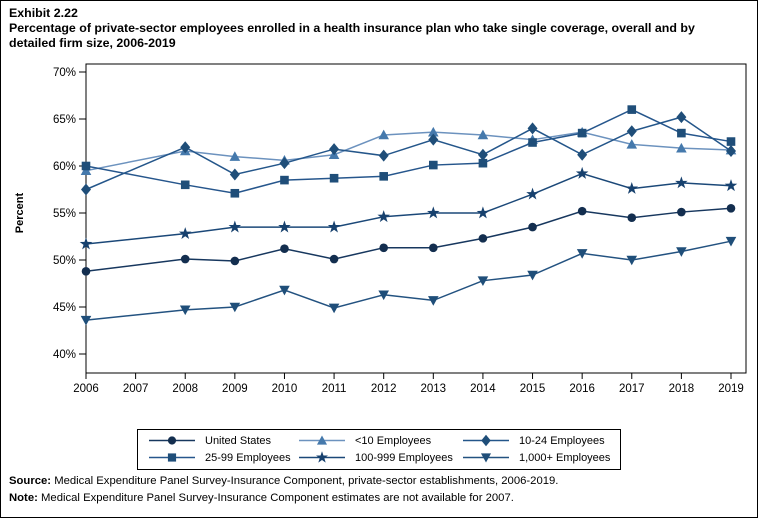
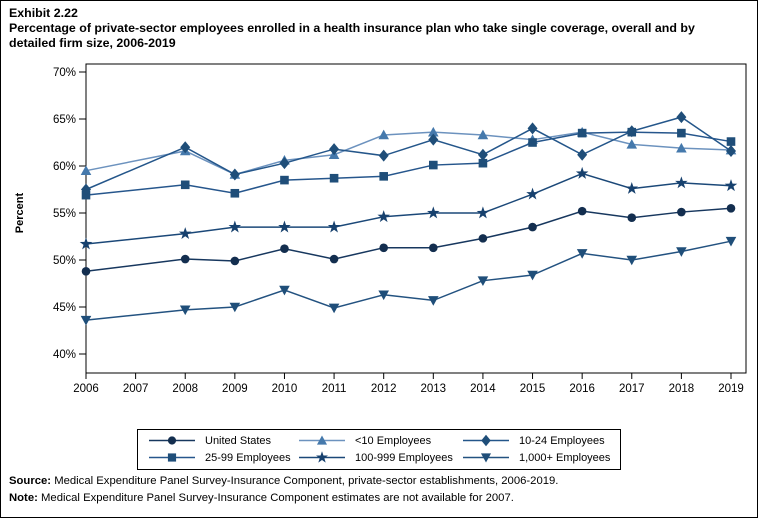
25-99 Employees/2006: 60% -> 57%
<10 Employees/2009: 61% -> 59%
25-99 Employees/2017: 66% -> 64%
